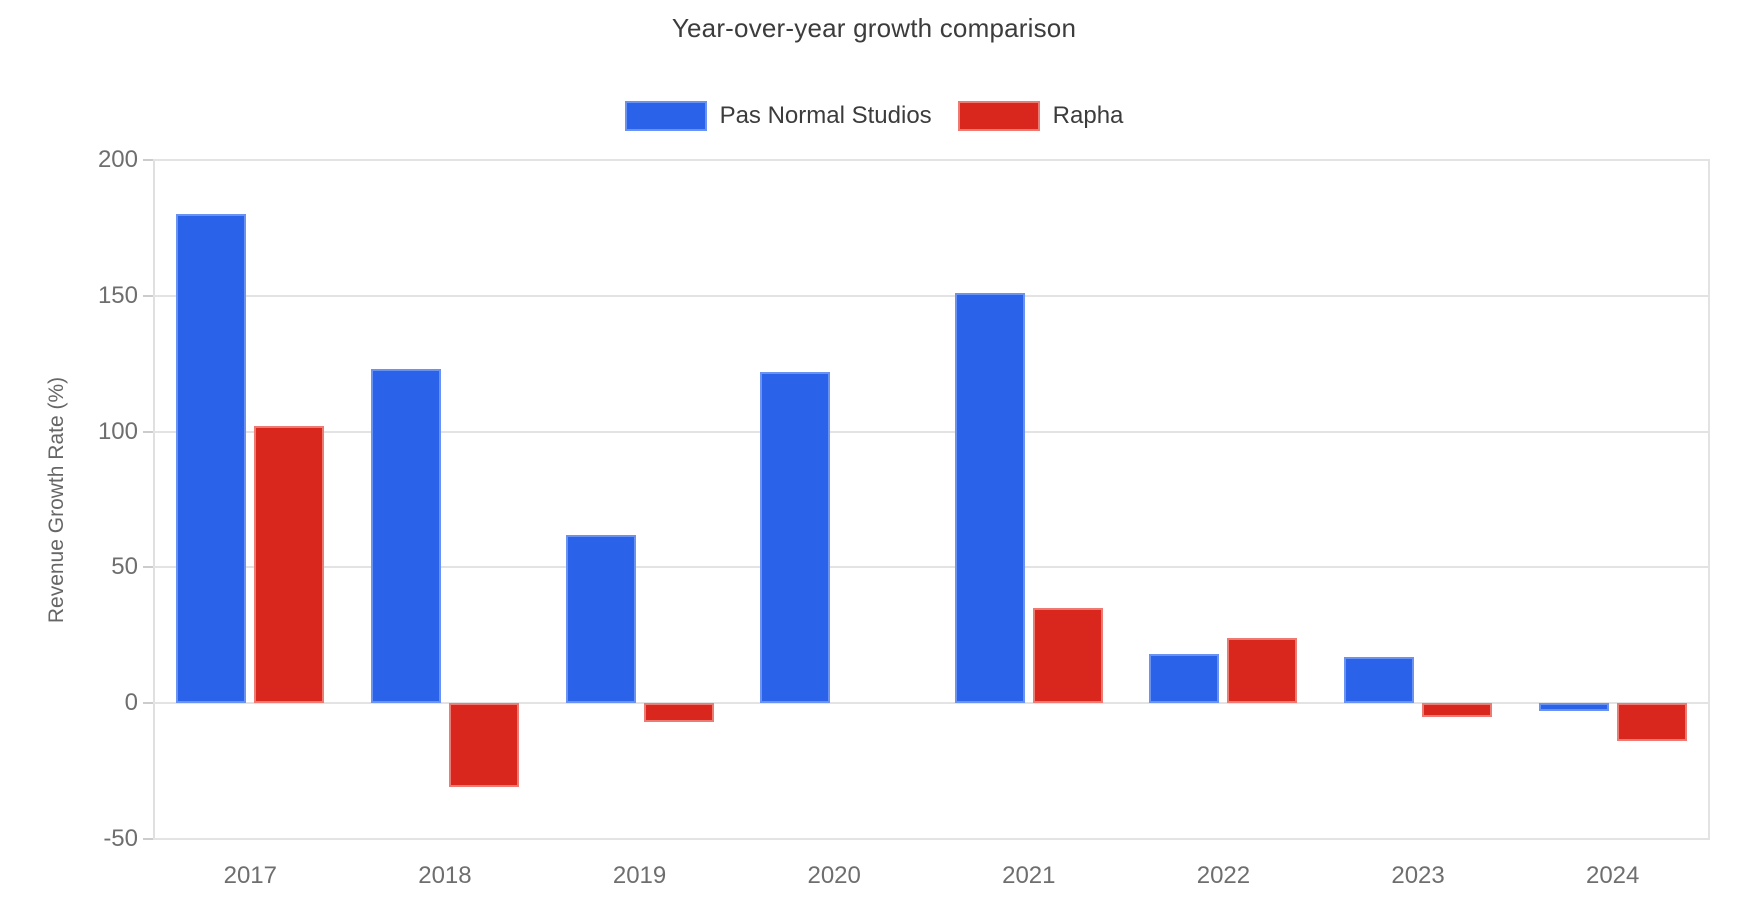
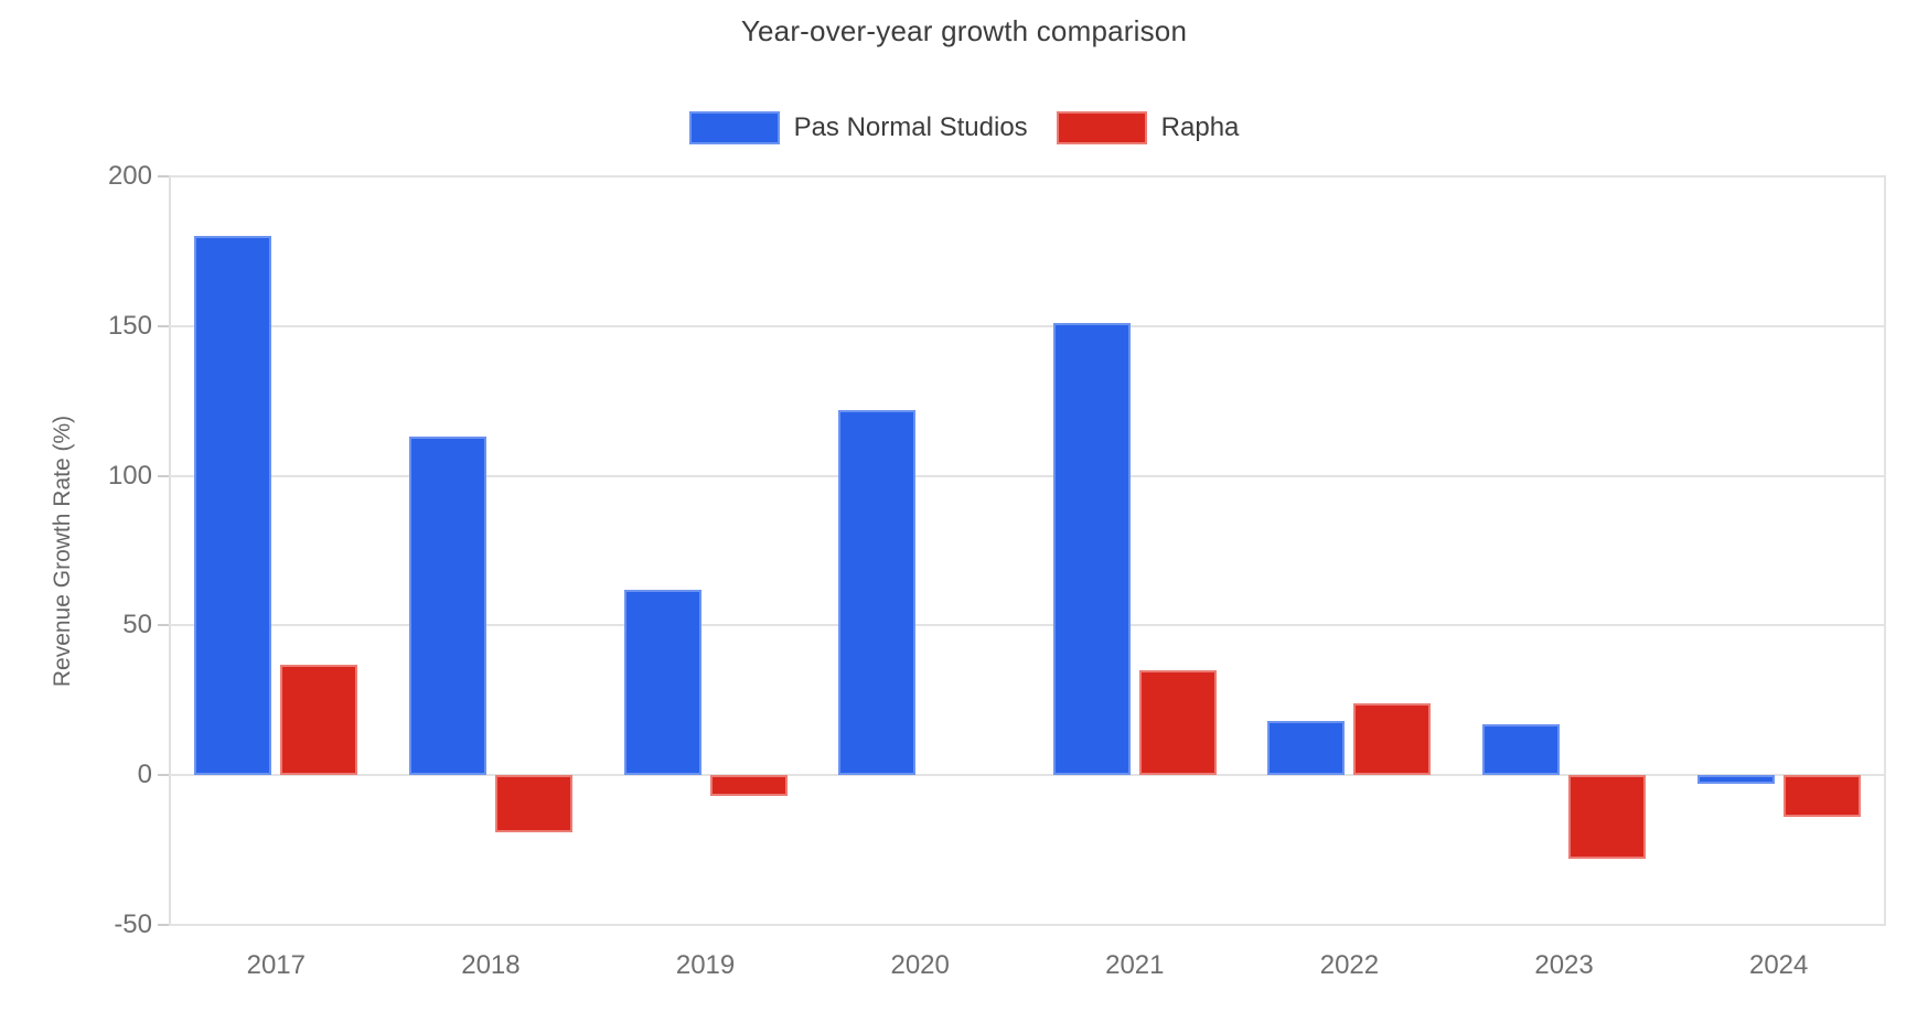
Rapha/2017: 102 -> 37
Pas Normal Studios/2018: 123 -> 113
Rapha/2018: -31 -> -19
Rapha/2023: -5 -> -28
